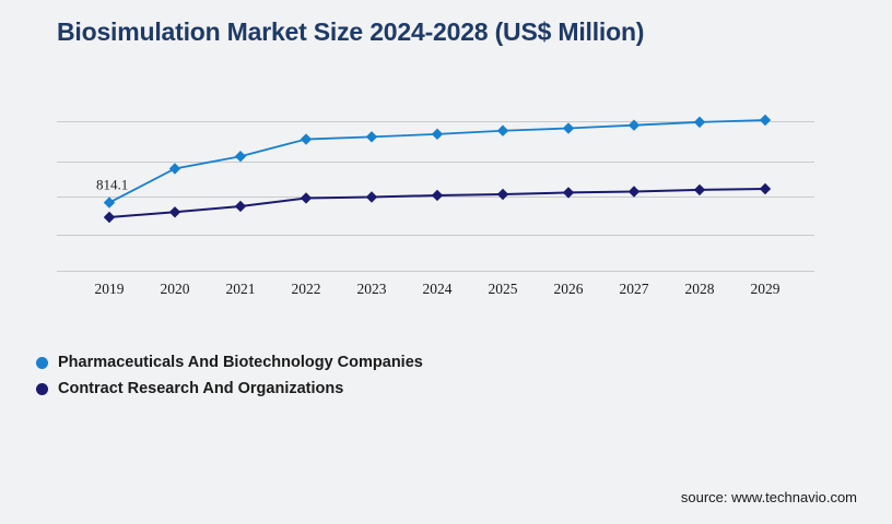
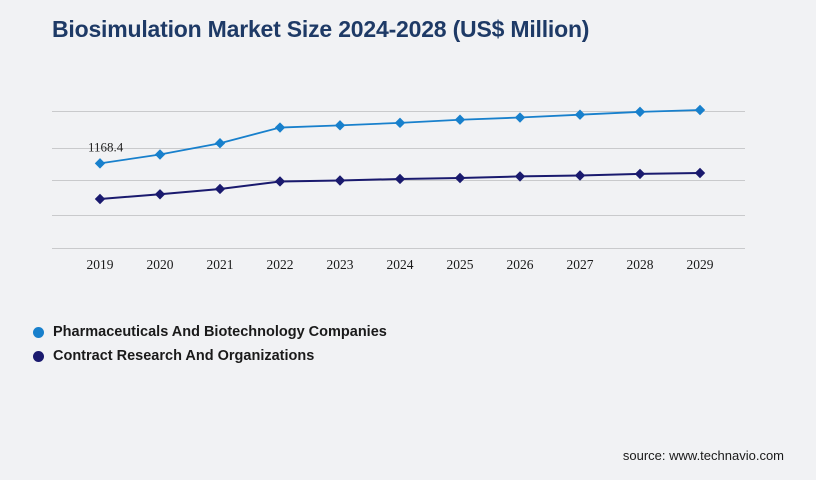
Pharmaceuticals And Biotechnology Companies/2019: 814.1 -> 1168.4
